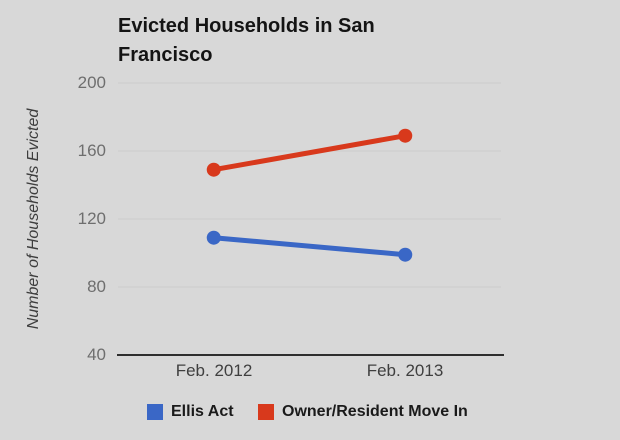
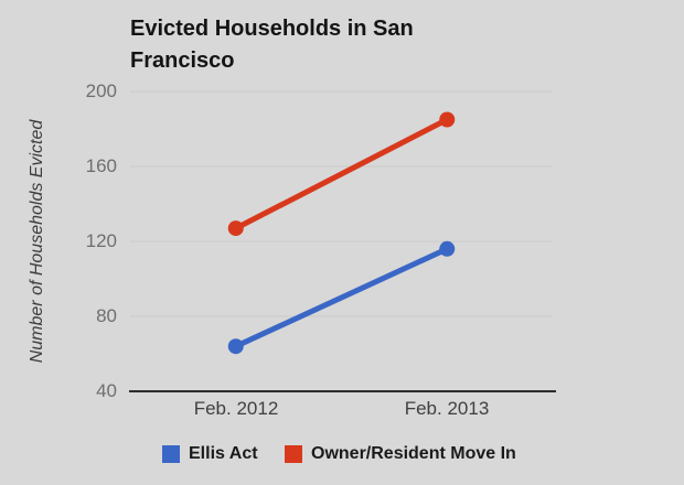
Ellis Act/Feb. 2012: 109 -> 64
Owner/Resident Move In/Feb. 2012: 149 -> 127
Ellis Act/Feb. 2013: 99 -> 116
Owner/Resident Move In/Feb. 2013: 169 -> 185
